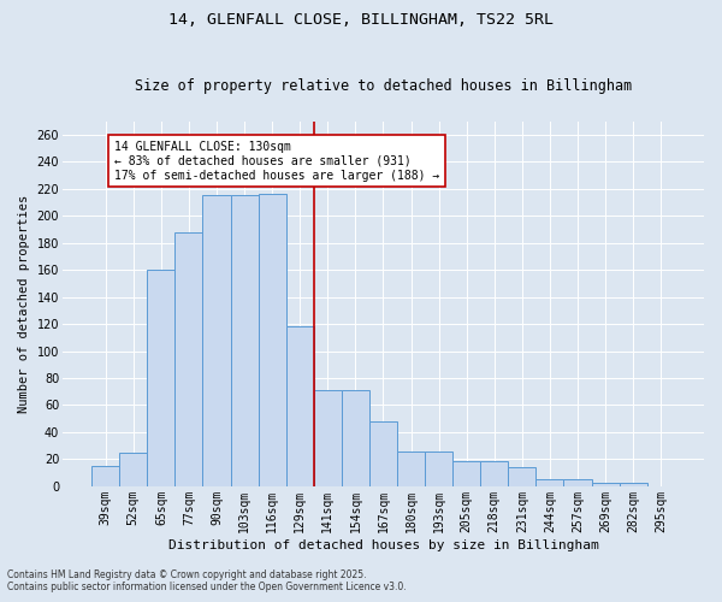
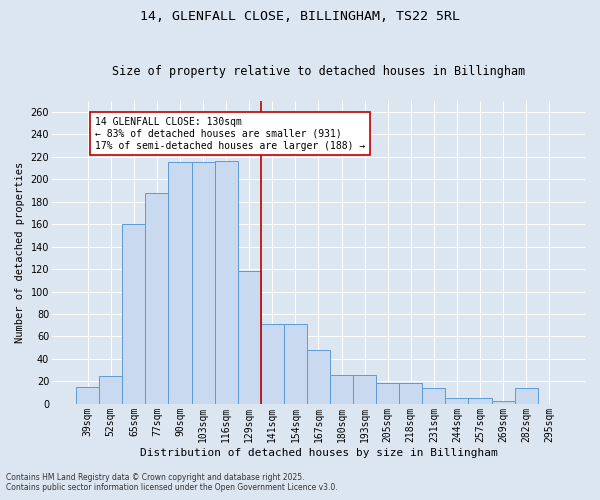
282sqm: 3 -> 14
